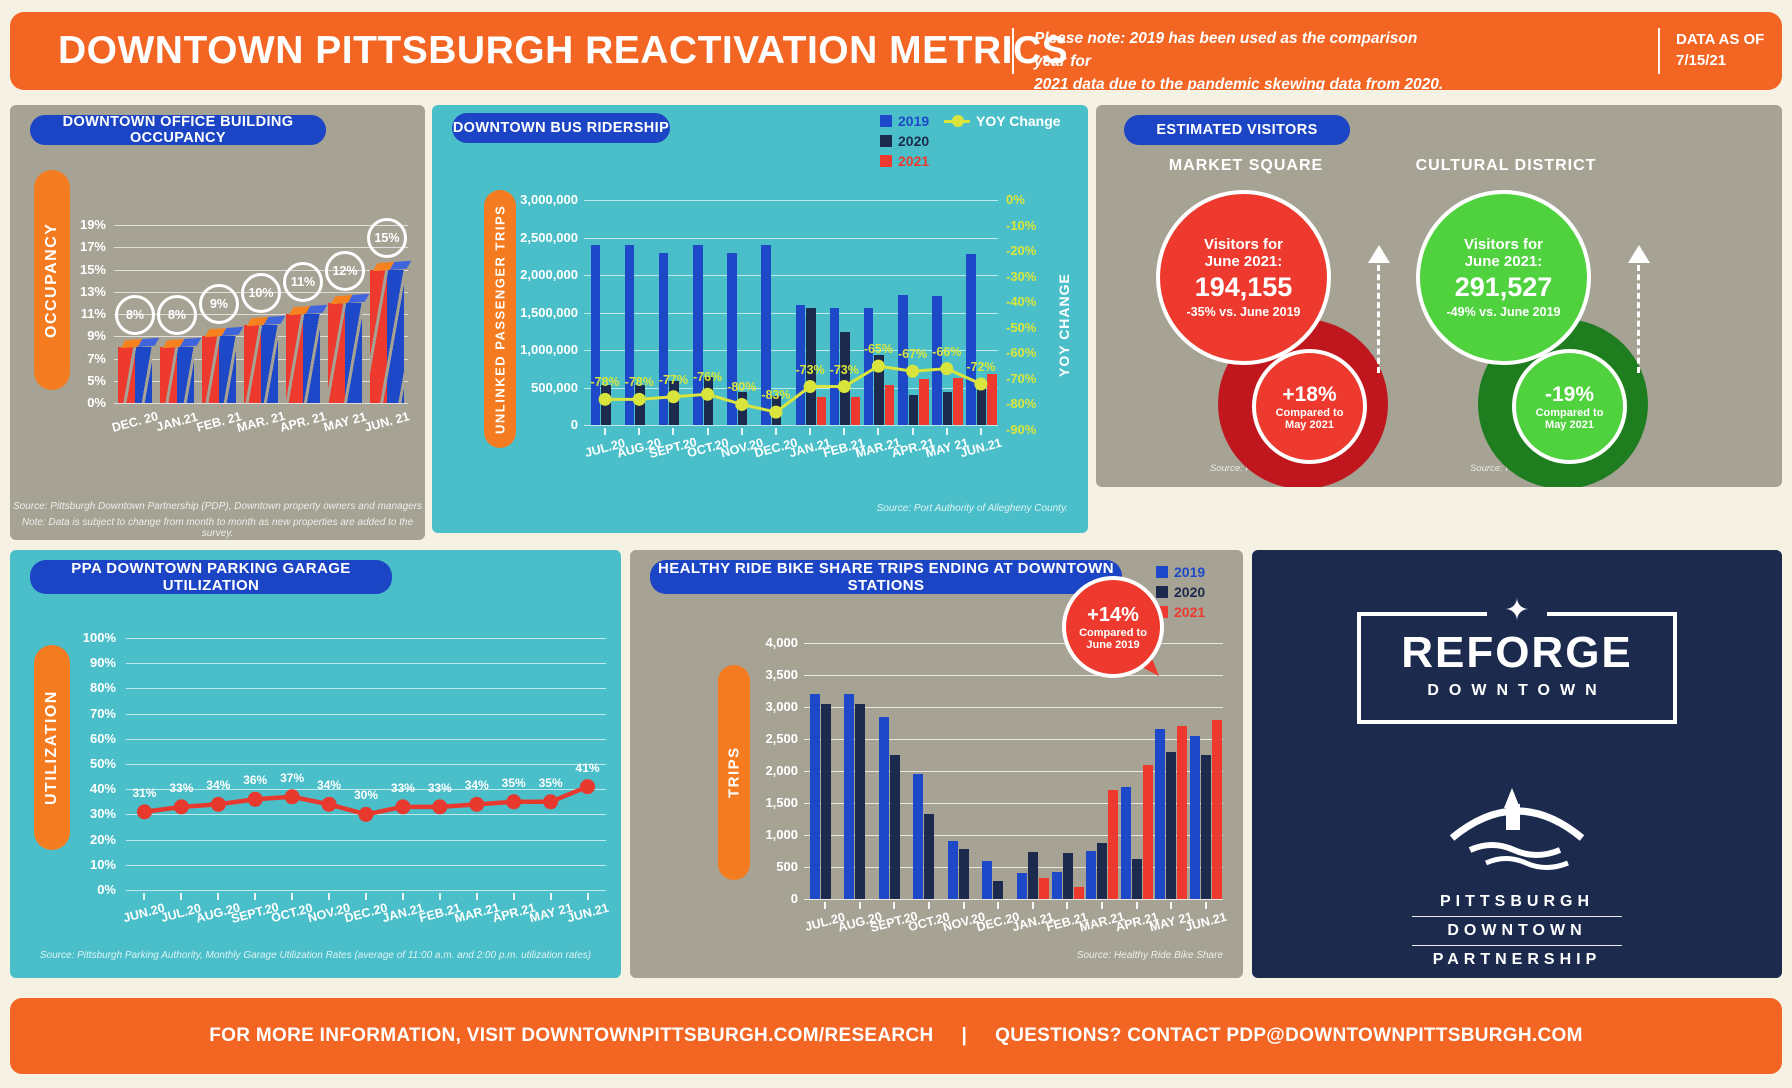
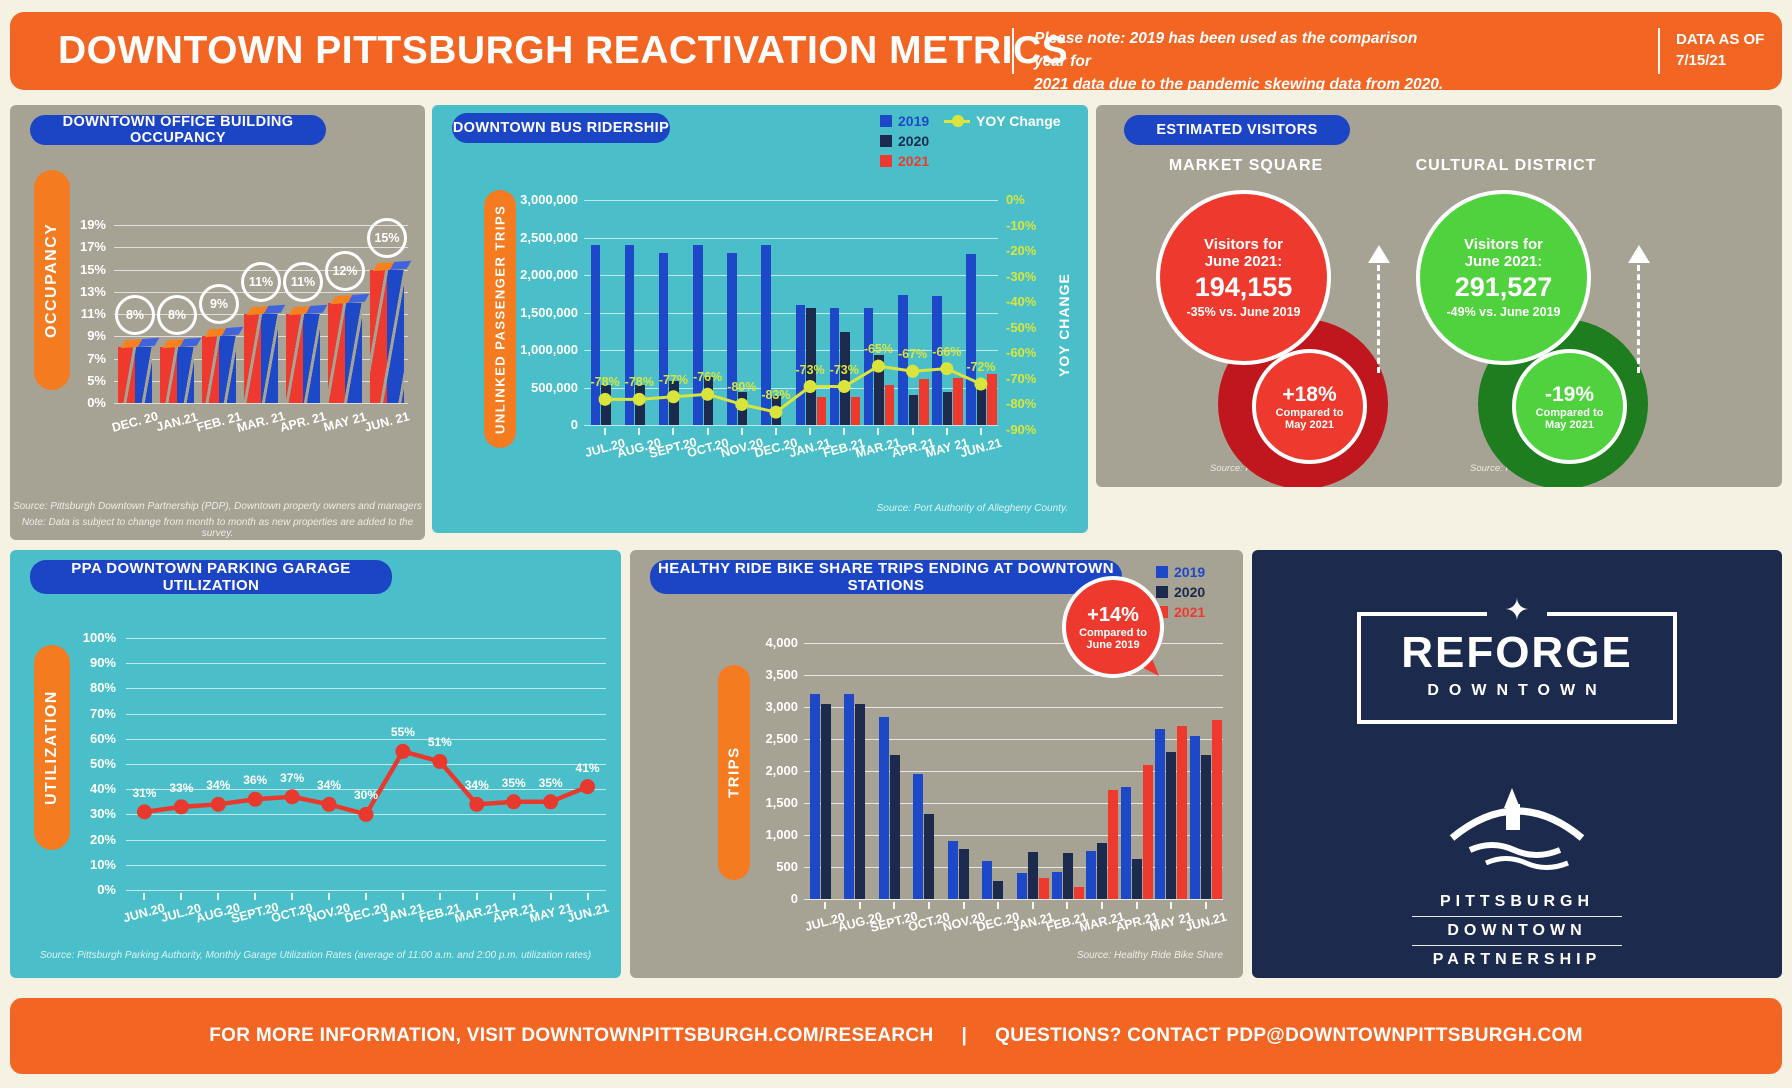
DOWNTOWN OFFICE BUILDING OCCUPANCY/MAR. 21: 10% -> 11%
PPA DOWNTOWN PARKING GARAGE UTILIZATION/JAN.21: 33% -> 55%
PPA DOWNTOWN PARKING GARAGE UTILIZATION/FEB.21: 33% -> 51%
